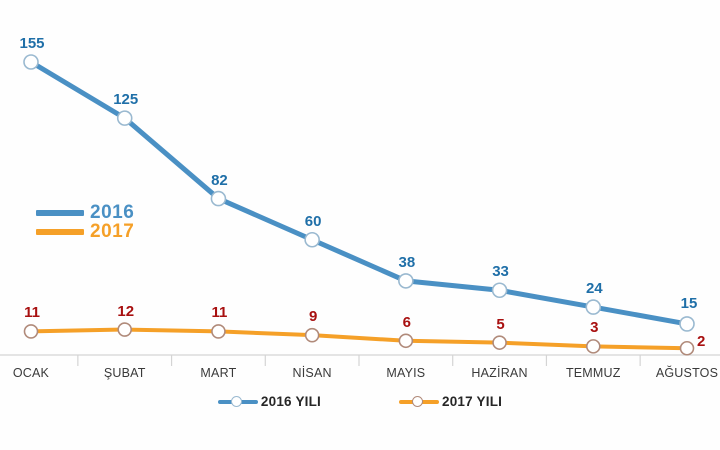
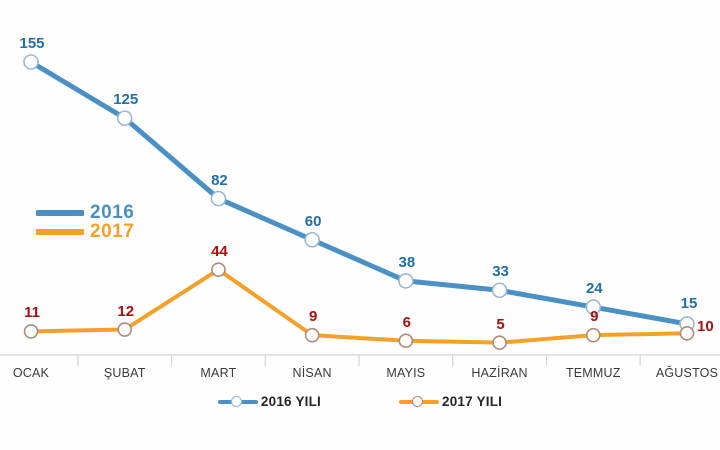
2017 YILI/MART: 11 -> 44
2017 YILI/TEMMUZ: 3 -> 9
2017 YILI/AĞUSTOS: 2 -> 10
